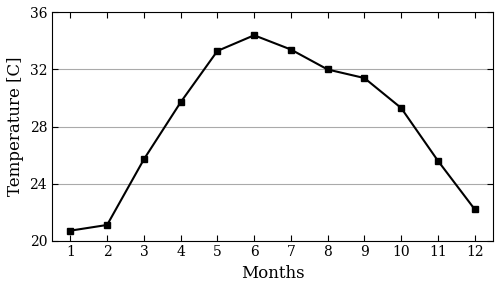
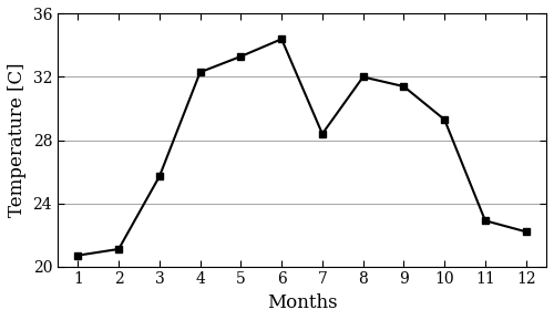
4: 29.7 -> 32.3
7: 33.4 -> 28.4
11: 25.6 -> 22.9
